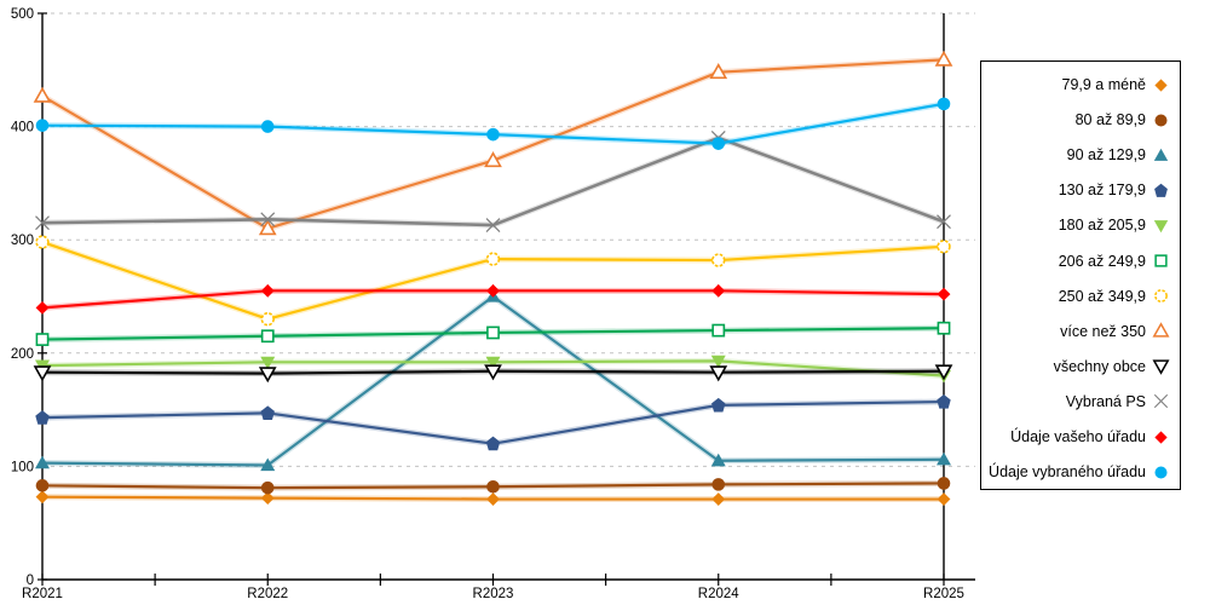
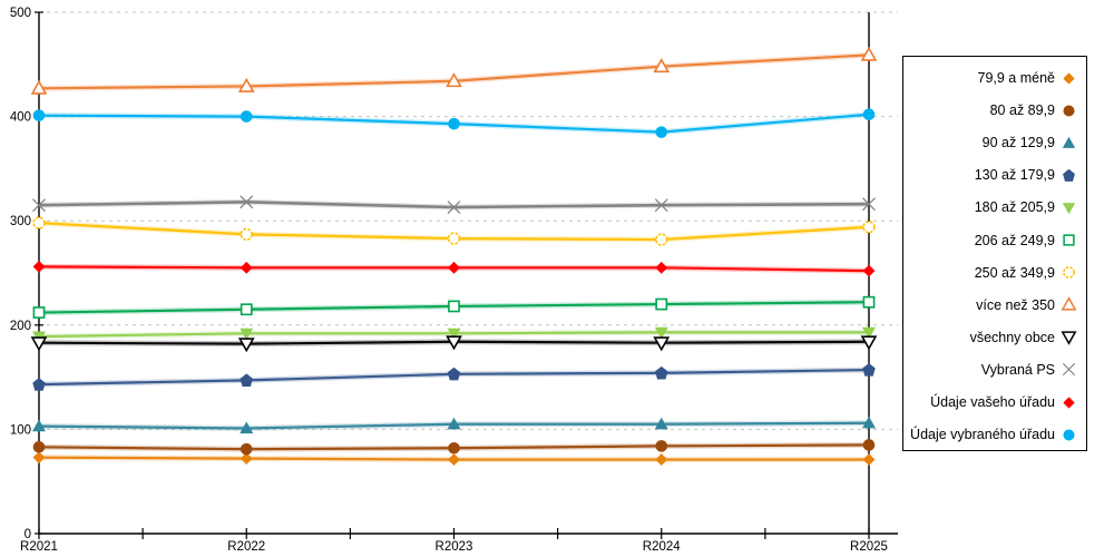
Údaje vašeho úřadu/R2021: 240 -> 260
250 až 349,9/R2022: 230 -> 290
více než 350/R2022: 310 -> 430
90 až 129,9/R2023: 250 -> 100
130 až 179,9/R2023: 120 -> 150
více než 350/R2023: 370 -> 430
Vybraná PS/R2024: 390 -> 320
180 až 205,9/R2025: 180 -> 190
Údaje vybraného úřadu/R2025: 420 -> 400
